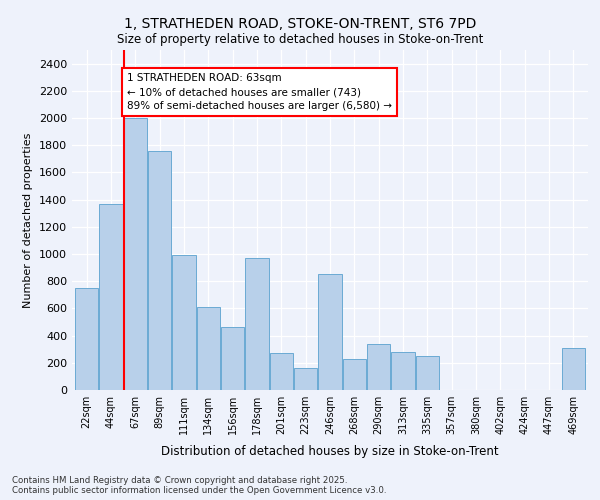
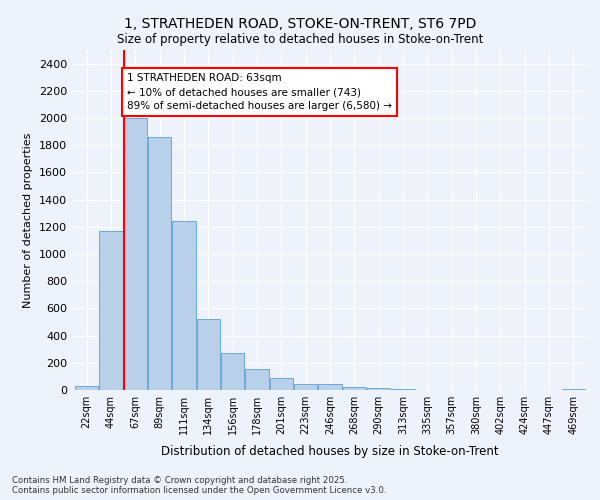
22sqm: 750 -> 30
44sqm: 1370 -> 1170
89sqm: 1760 -> 1860
111sqm: 990 -> 1240
134sqm: 610 -> 520
156sqm: 460 -> 280
178sqm: 970 -> 160
201sqm: 270 -> 90
223sqm: 160 -> 40
246sqm: 850 -> 40
268sqm: 230 -> 20
290sqm: 340 -> 20
313sqm: 280 -> 0
335sqm: 250 -> 0
469sqm: 310 -> 0
